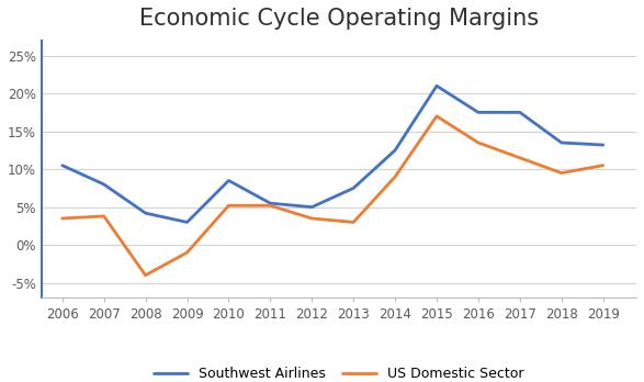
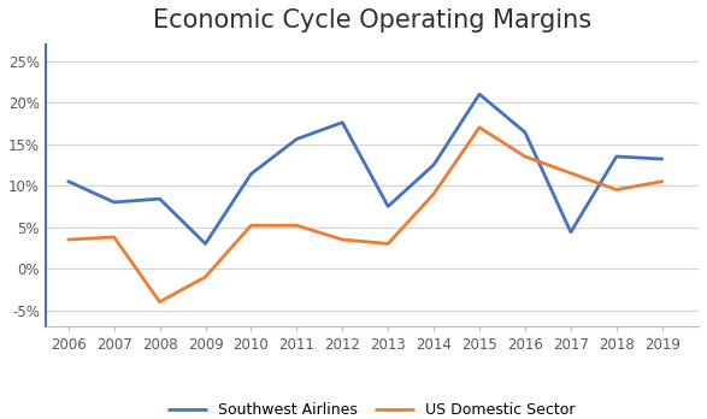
Southwest Airlines/2008: 4.2% -> 8.4%
Southwest Airlines/2010: 8.5% -> 11.4%
Southwest Airlines/2011: 5.5% -> 15.6%
Southwest Airlines/2012: 5.0% -> 17.6%
Southwest Airlines/2016: 17.5% -> 16.4%
Southwest Airlines/2017: 17.5% -> 4.4%
